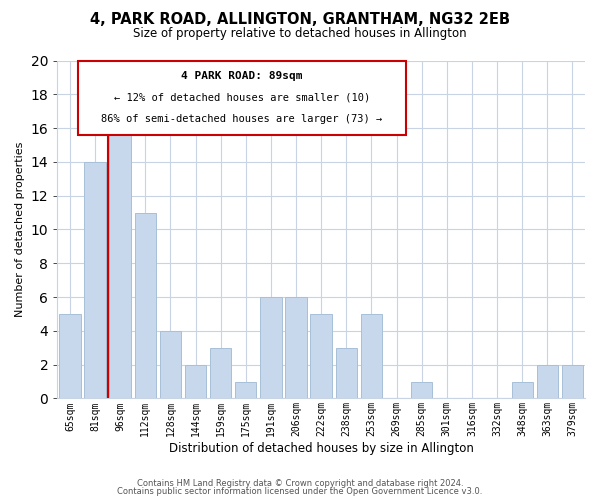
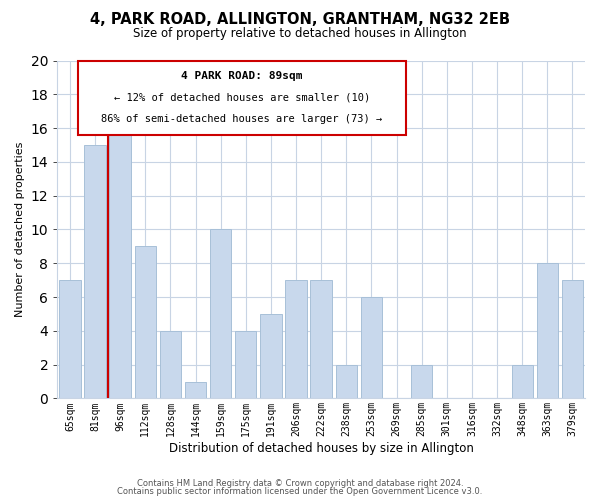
65sqm: 5 -> 7
81sqm: 14 -> 15
112sqm: 11 -> 9
144sqm: 2 -> 1
159sqm: 3 -> 10
175sqm: 1 -> 4
191sqm: 6 -> 5
206sqm: 6 -> 7
222sqm: 5 -> 7
238sqm: 3 -> 2
253sqm: 5 -> 6
285sqm: 1 -> 2
348sqm: 1 -> 2
363sqm: 2 -> 8
379sqm: 2 -> 7
